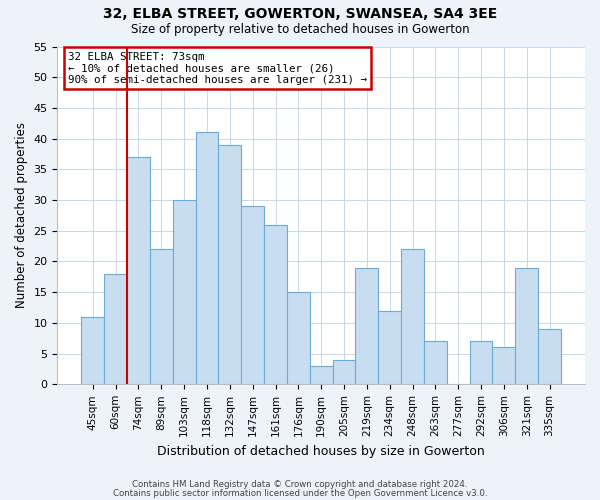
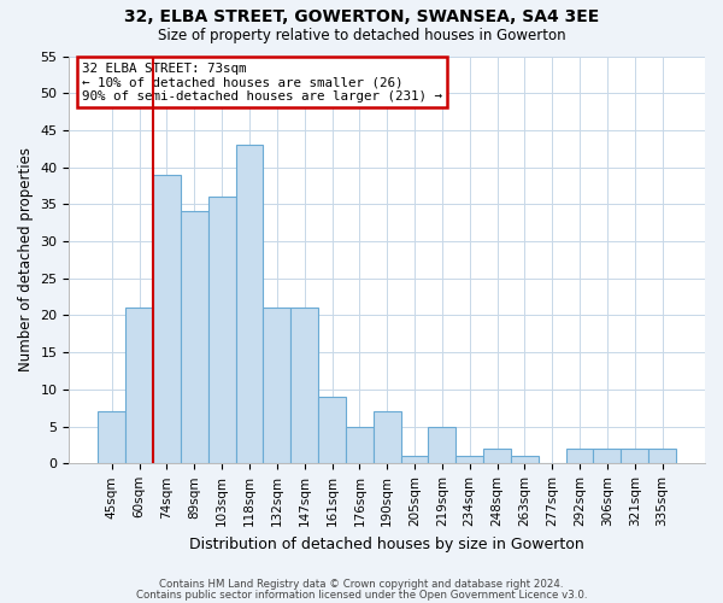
45sqm: 11 -> 7
60sqm: 18 -> 21
74sqm: 37 -> 39
89sqm: 22 -> 34
103sqm: 30 -> 36
118sqm: 41 -> 43
132sqm: 39 -> 21
147sqm: 29 -> 21
161sqm: 26 -> 9
176sqm: 15 -> 5
190sqm: 3 -> 7
205sqm: 4 -> 1
219sqm: 19 -> 5
234sqm: 12 -> 1
248sqm: 22 -> 2
263sqm: 7 -> 1
292sqm: 7 -> 2
306sqm: 6 -> 2
321sqm: 19 -> 2
335sqm: 9 -> 2
